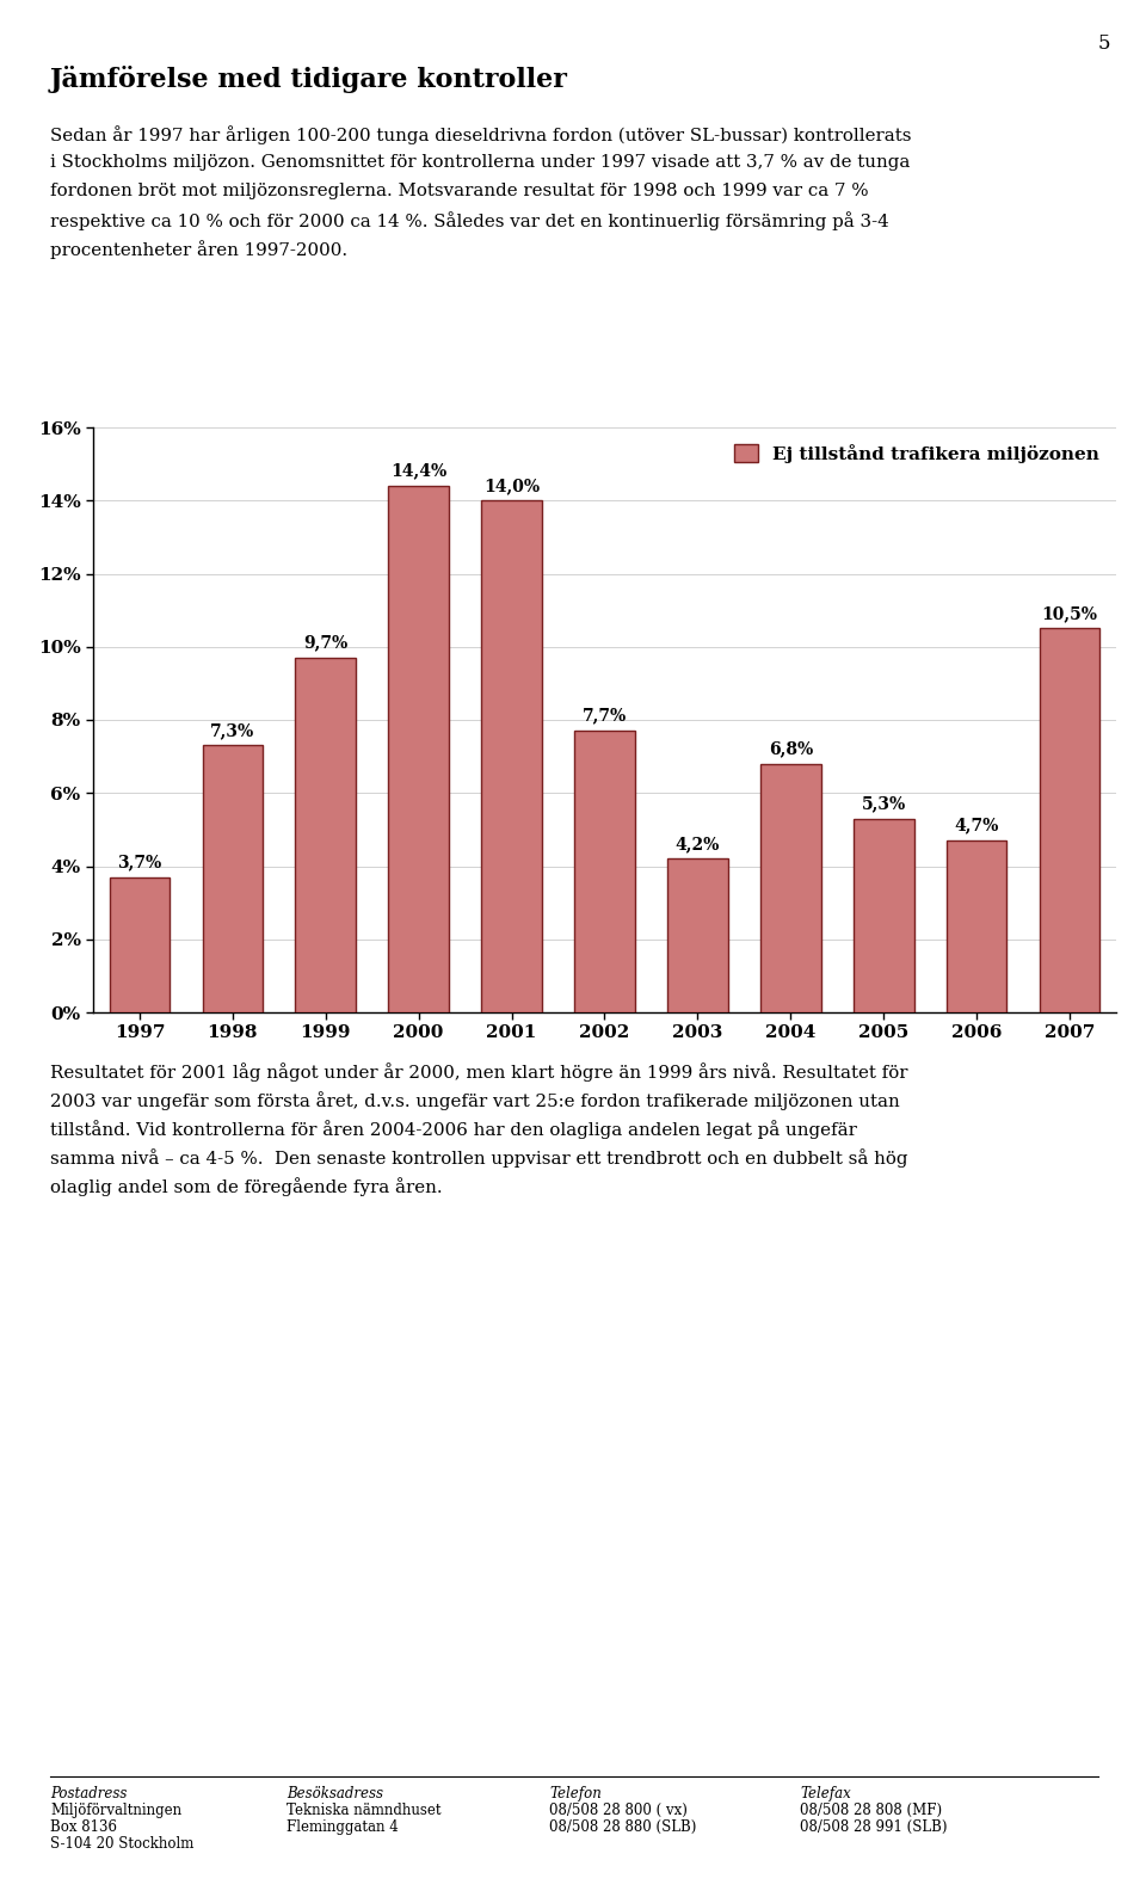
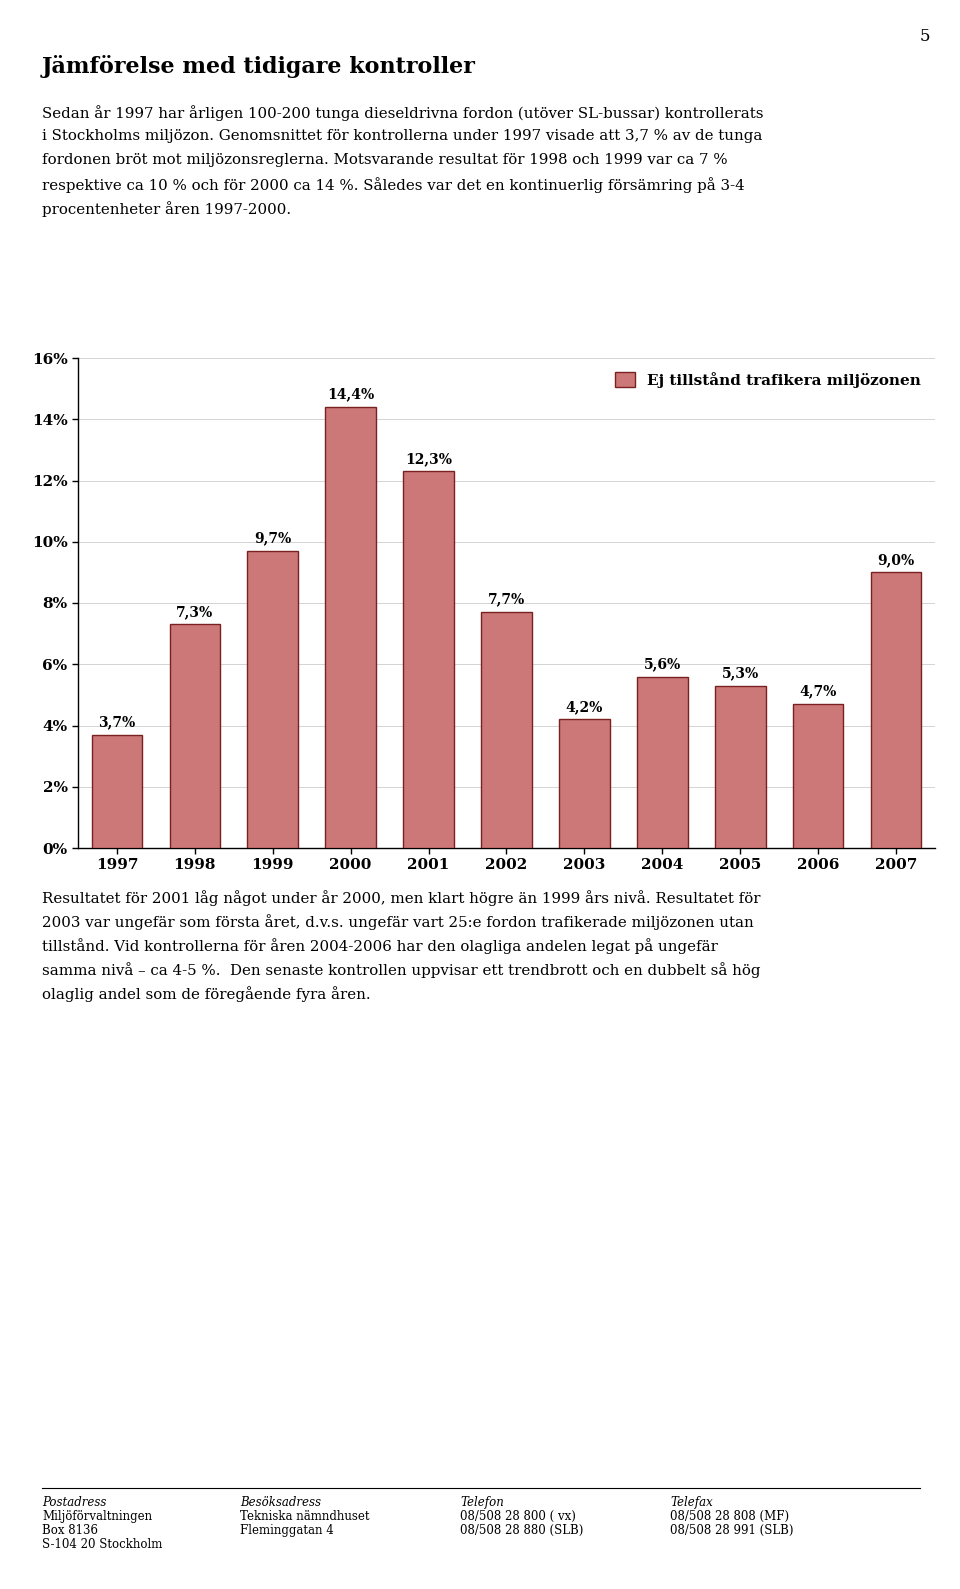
2001: 14,0% -> 12,3%
2004: 6,8% -> 5,6%
2007: 10,5% -> 9,0%
